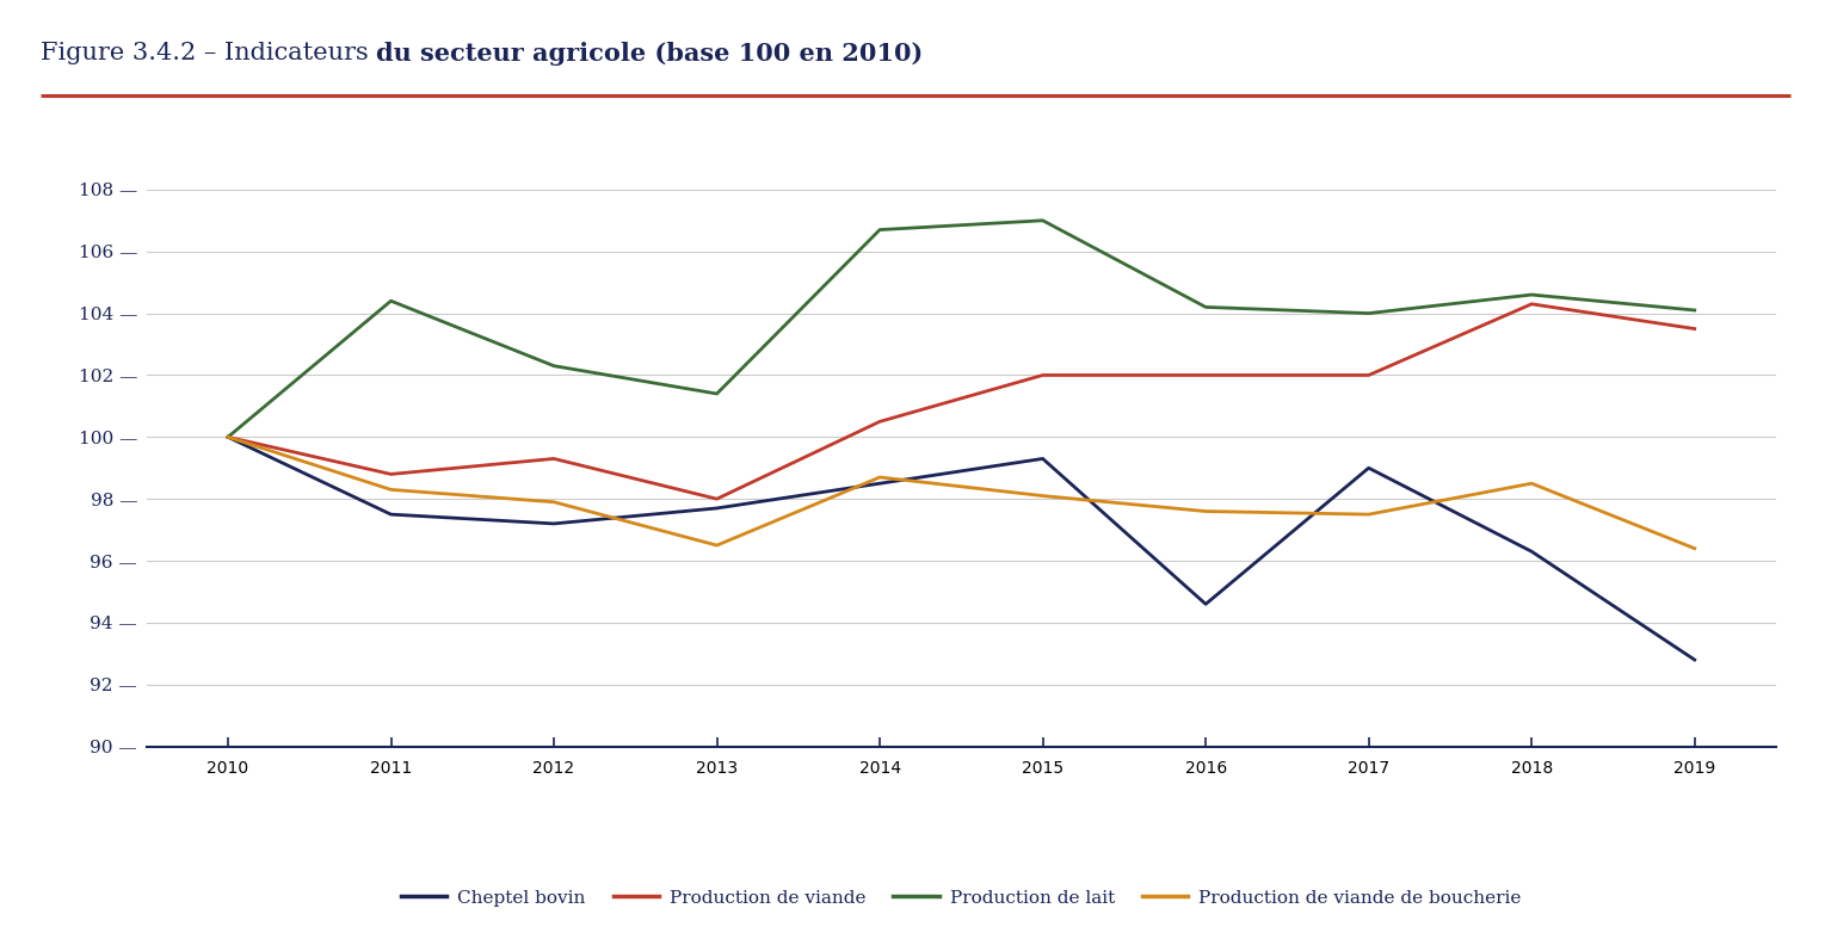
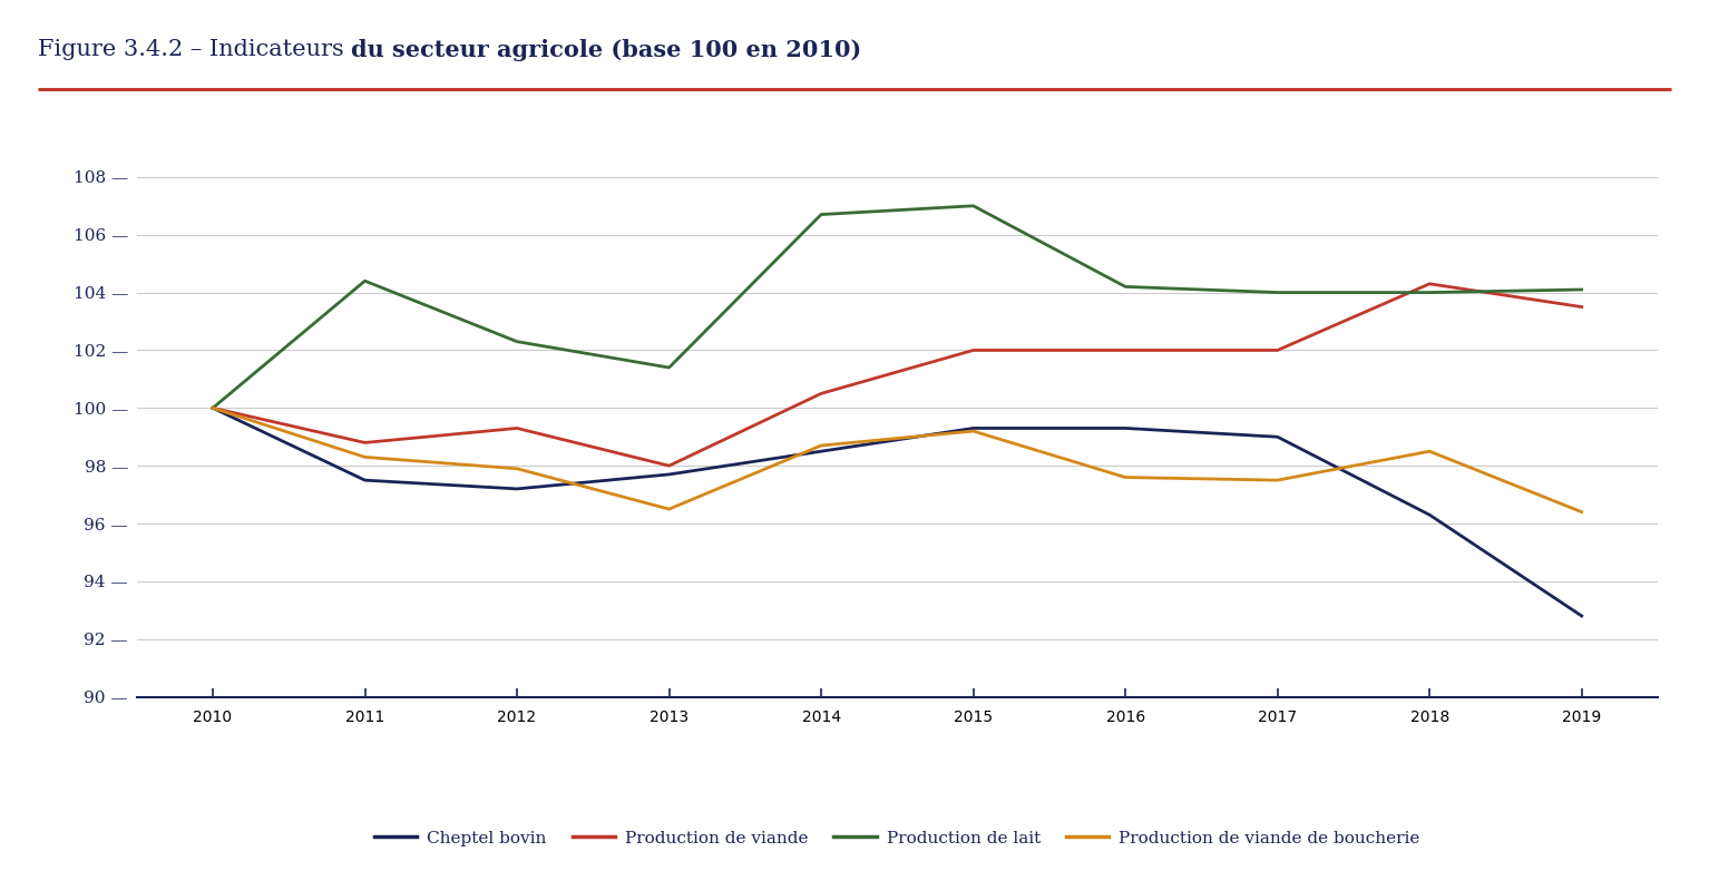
Production de viande de boucherie/2015: 98.1 — -> 99.2 —
Cheptel bovin/2016: 94.6 — -> 99.3 —
Production de lait/2018: 104.6 — -> 104.0 —
